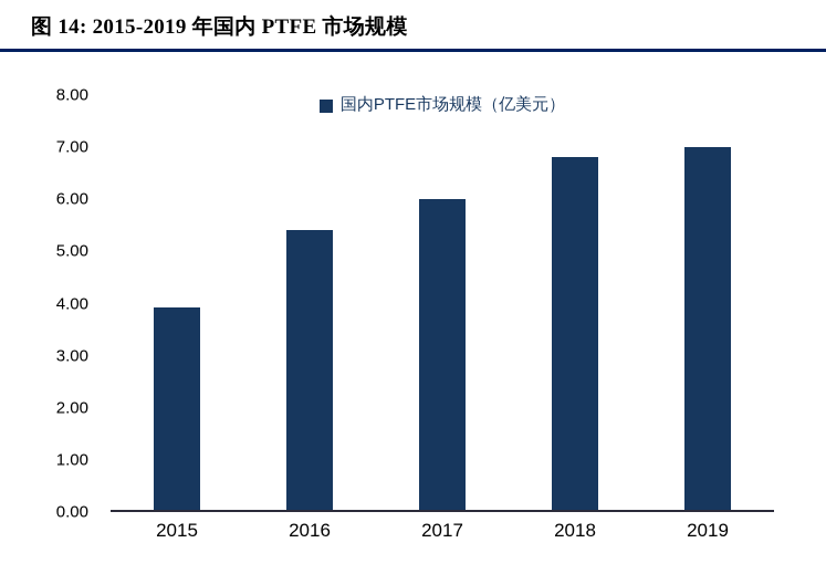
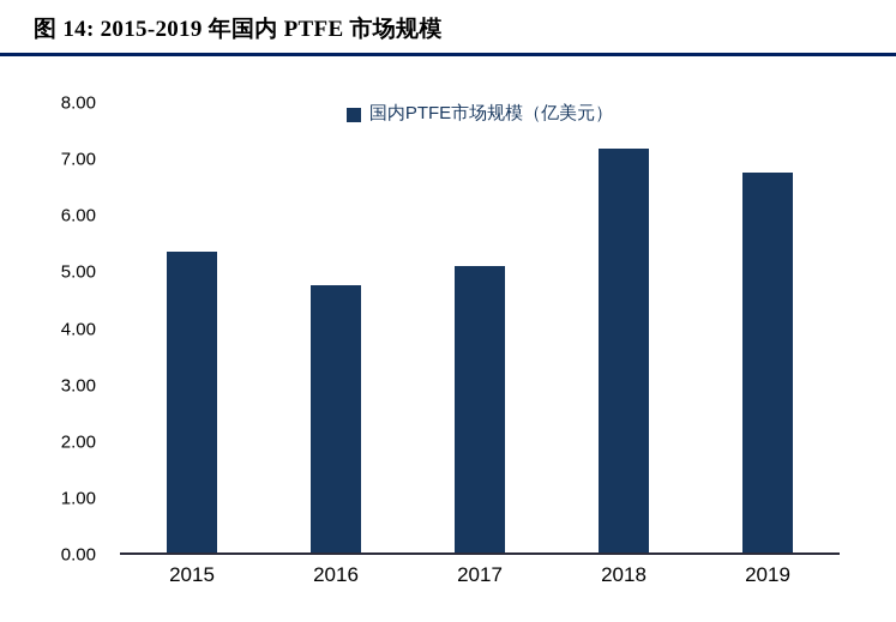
2015: 3.9 -> 5.3
2016: 5.4 -> 4.8
2017: 6.0 -> 5.1
2018: 6.8 -> 7.2
2019: 7.0 -> 6.8
